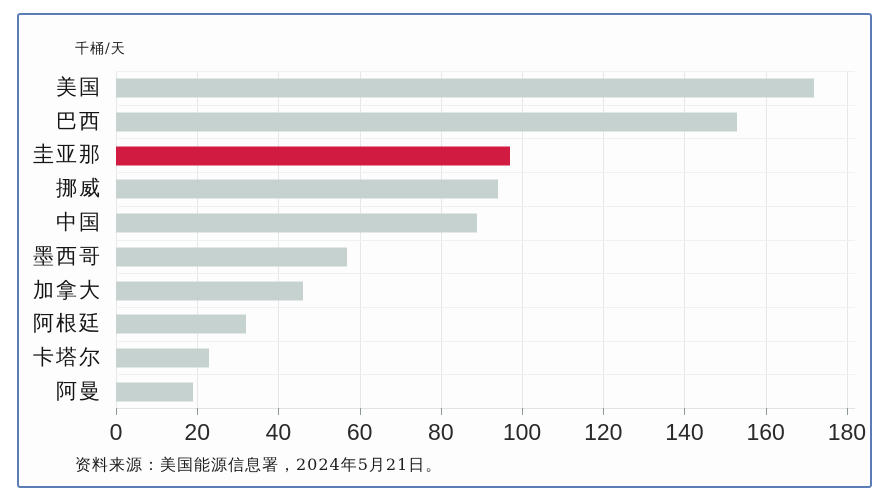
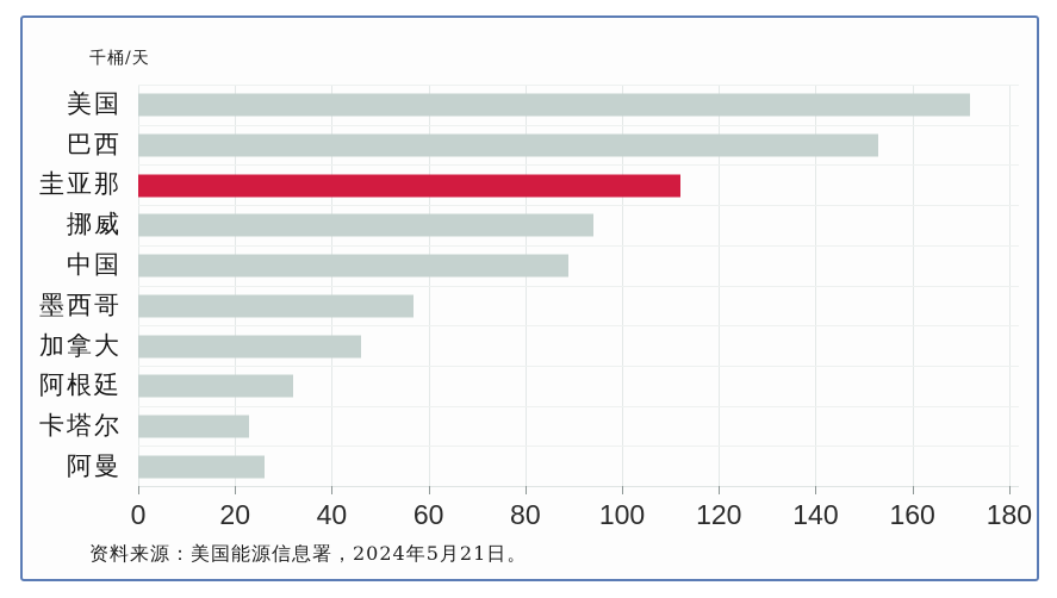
圭亚那: 97 -> 112
阿曼: 19 -> 26
